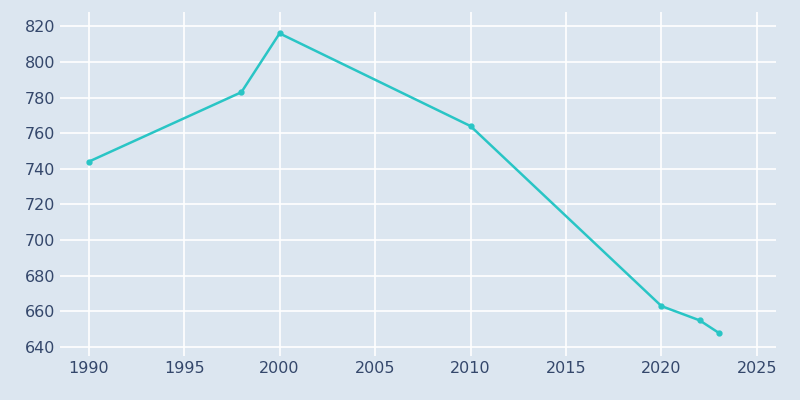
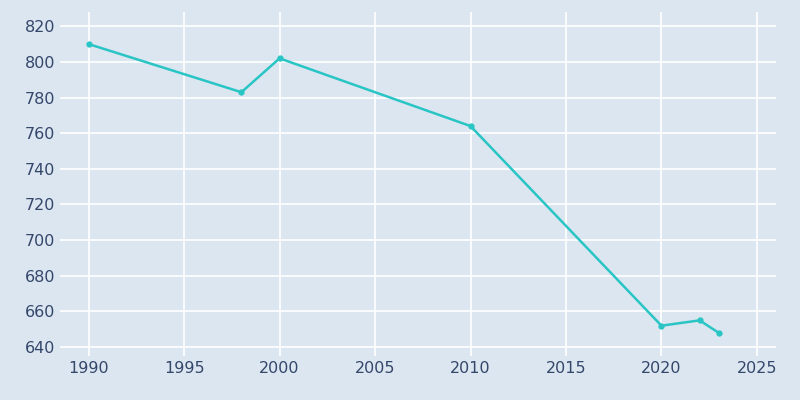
1990: 744 -> 810
2000: 816 -> 802
2020: 663 -> 652
